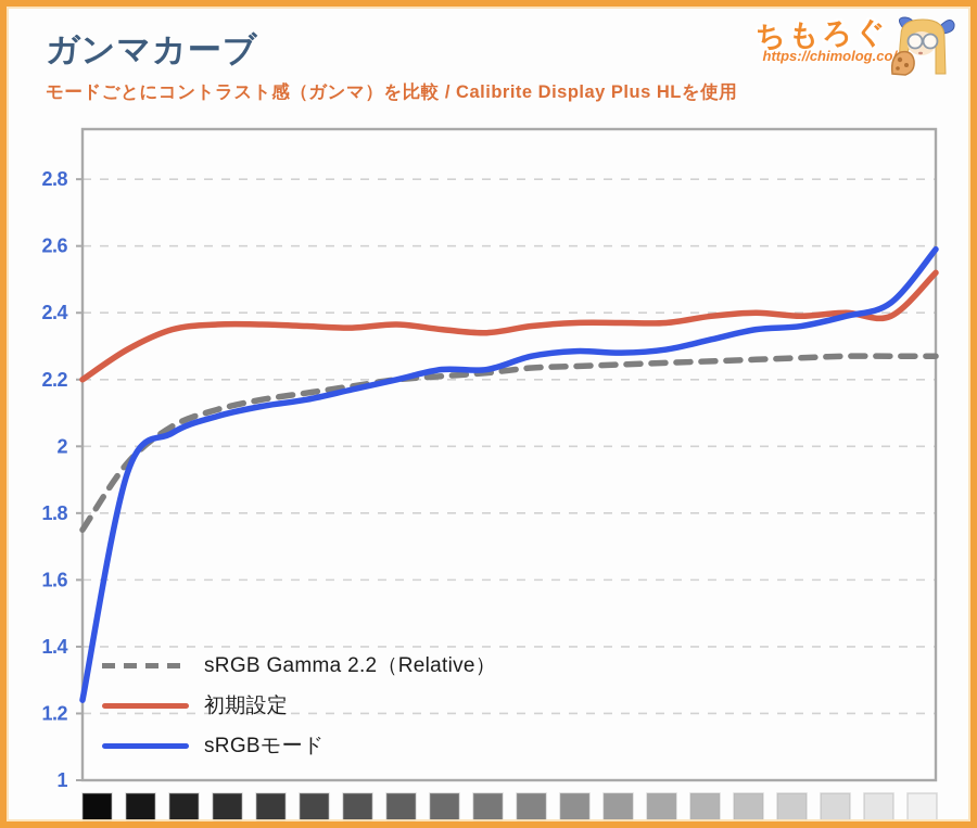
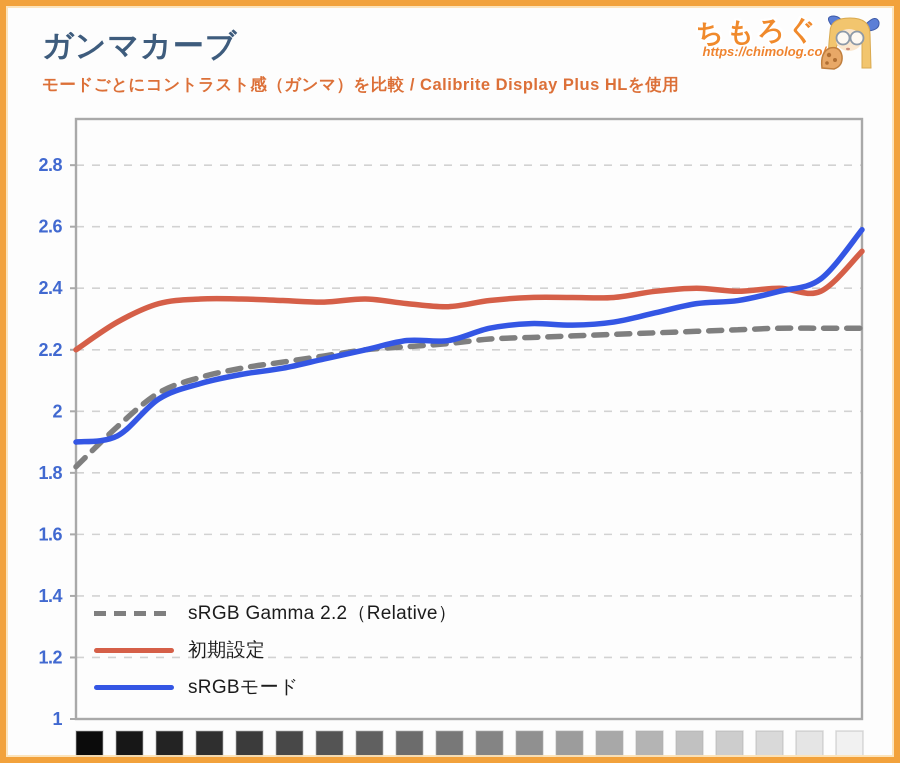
sRGB Gamma 2.2（Relative）/1: 1.75 -> 1.82
sRGBモード/1: 1.24 -> 1.90
